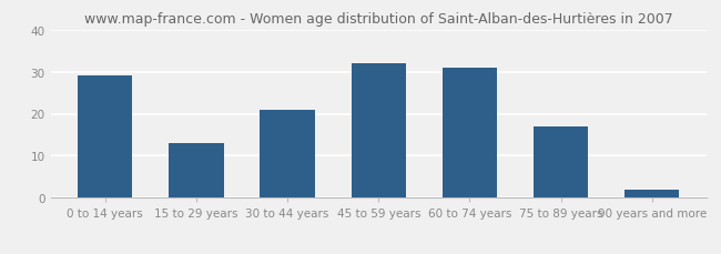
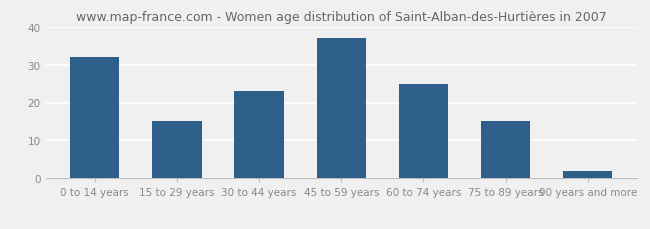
0 to 14 years: 29 -> 32
15 to 29 years: 13 -> 15
30 to 44 years: 21 -> 23
45 to 59 years: 32 -> 37
60 to 74 years: 31 -> 25
75 to 89 years: 17 -> 15
